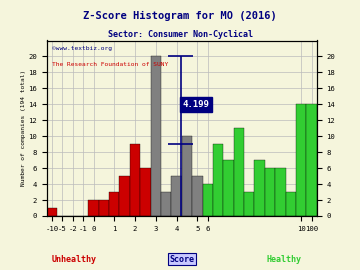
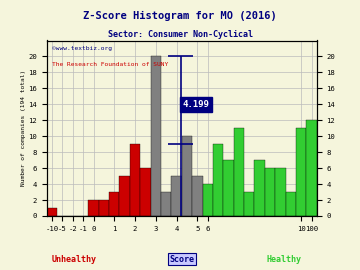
10: 14 -> 11
100: 14 -> 12
